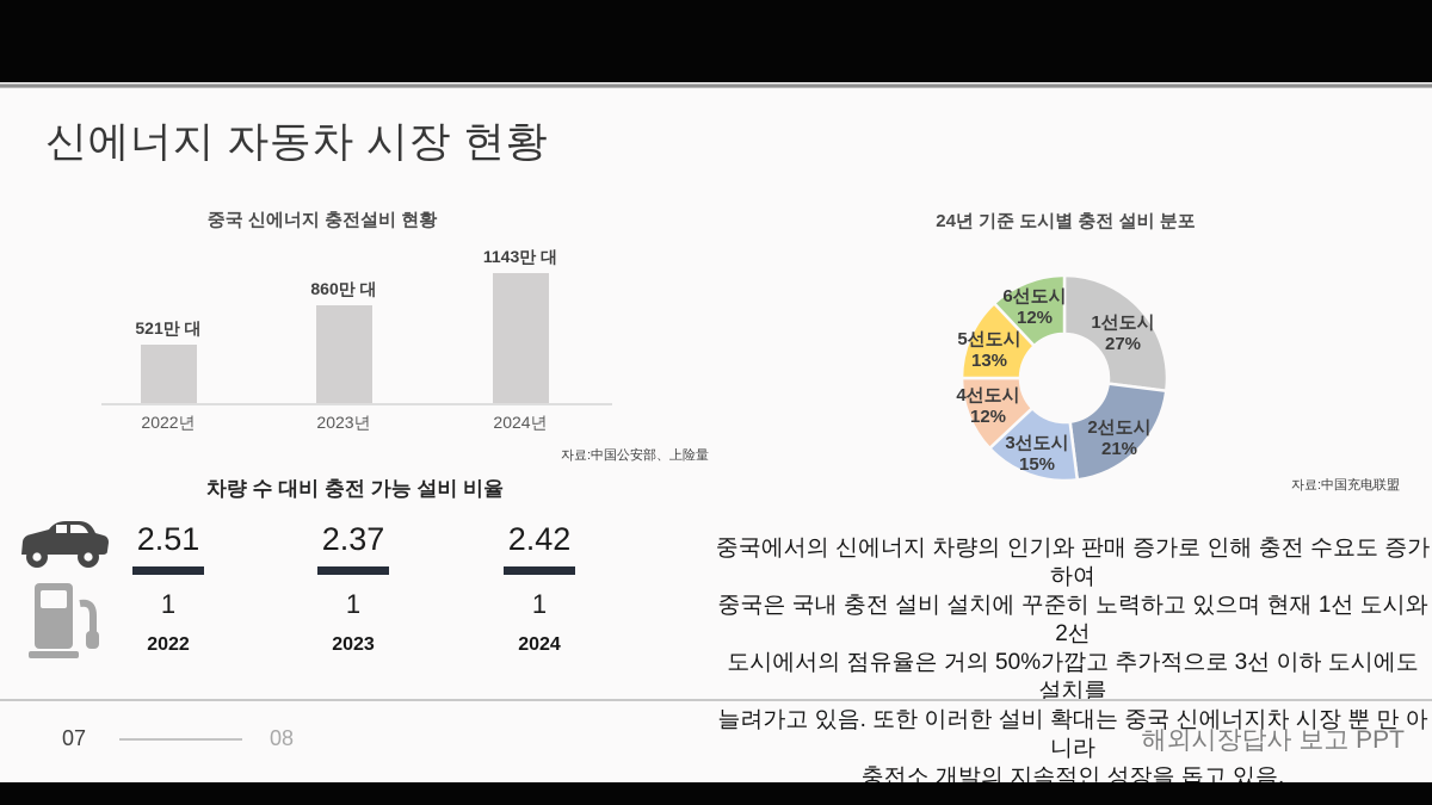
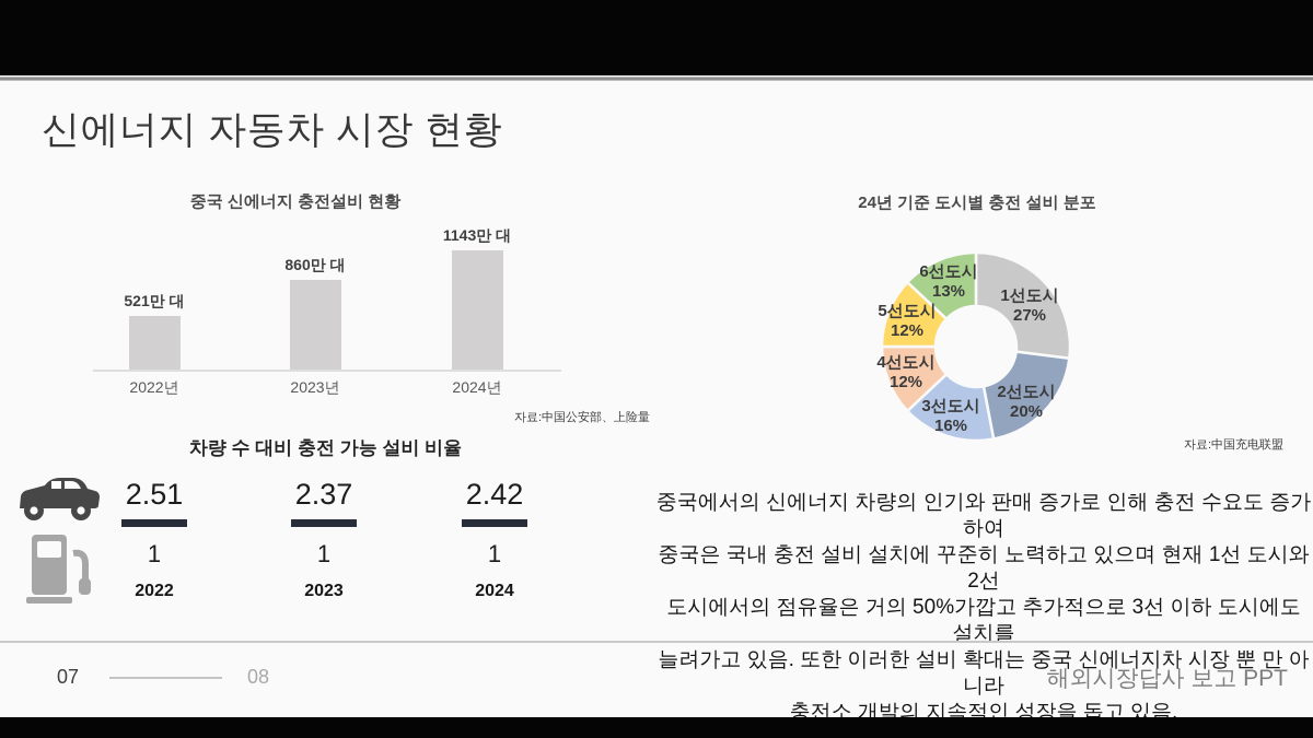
24년 기준 도시별 충전 설비 분포/2선도시: 21% -> 20%
24년 기준 도시별 충전 설비 분포/3선도시: 15% -> 16%
24년 기준 도시별 충전 설비 분포/5선도시: 13% -> 12%
24년 기준 도시별 충전 설비 분포/6선도시: 12% -> 13%
